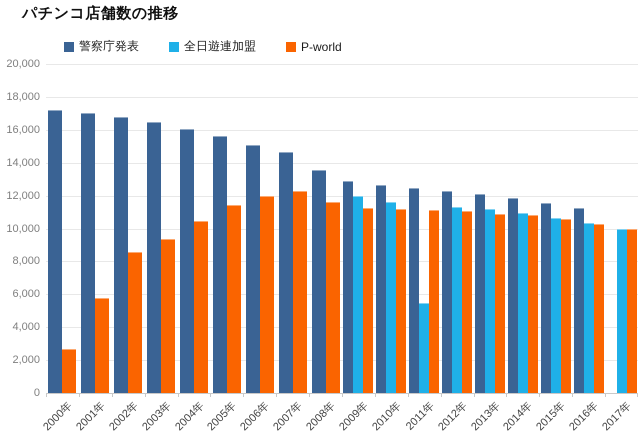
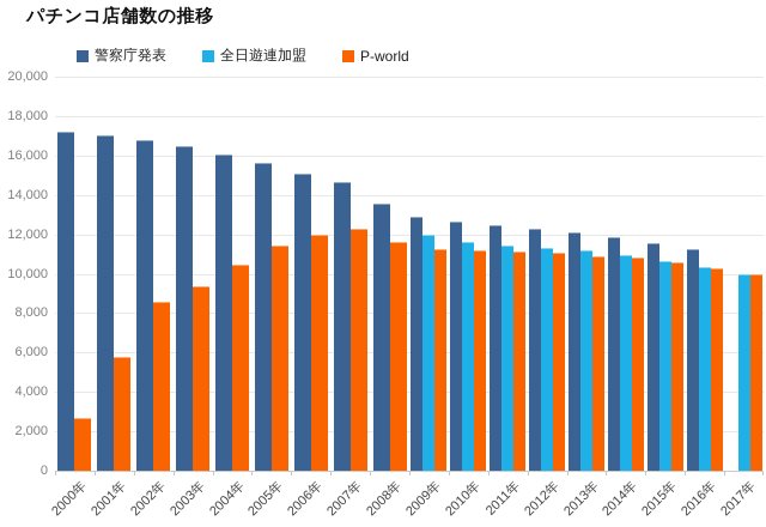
全日遊連加盟/2011年: 5500 -> 11400
